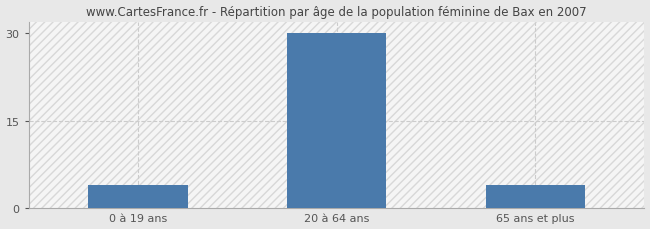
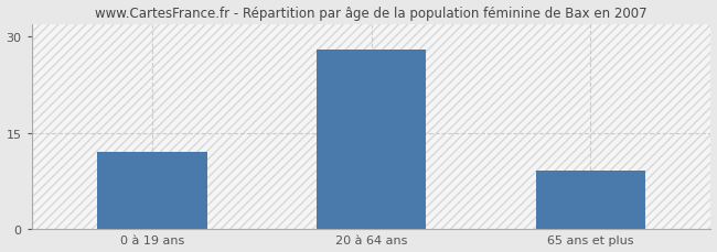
0 à 19 ans: 4 -> 12
20 à 64 ans: 30 -> 28
65 ans et plus: 4 -> 9
